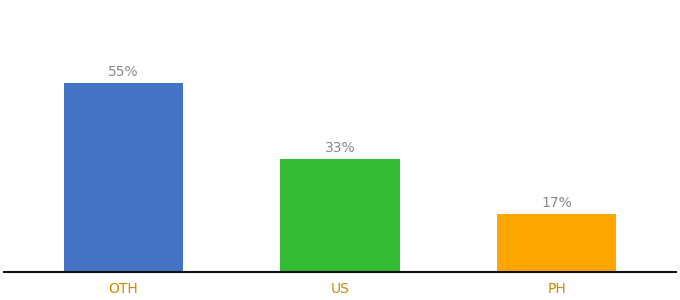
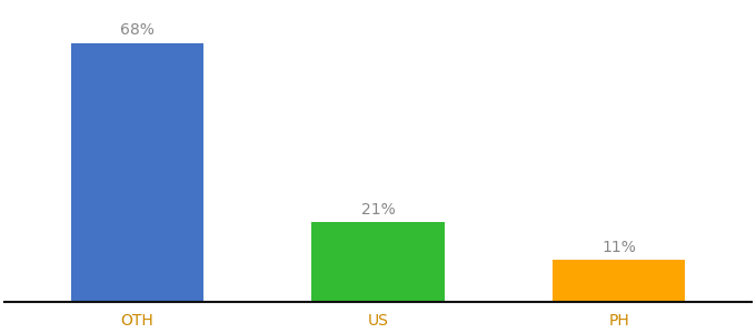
OTH: 55% -> 68%
US: 33% -> 21%
PH: 17% -> 11%
